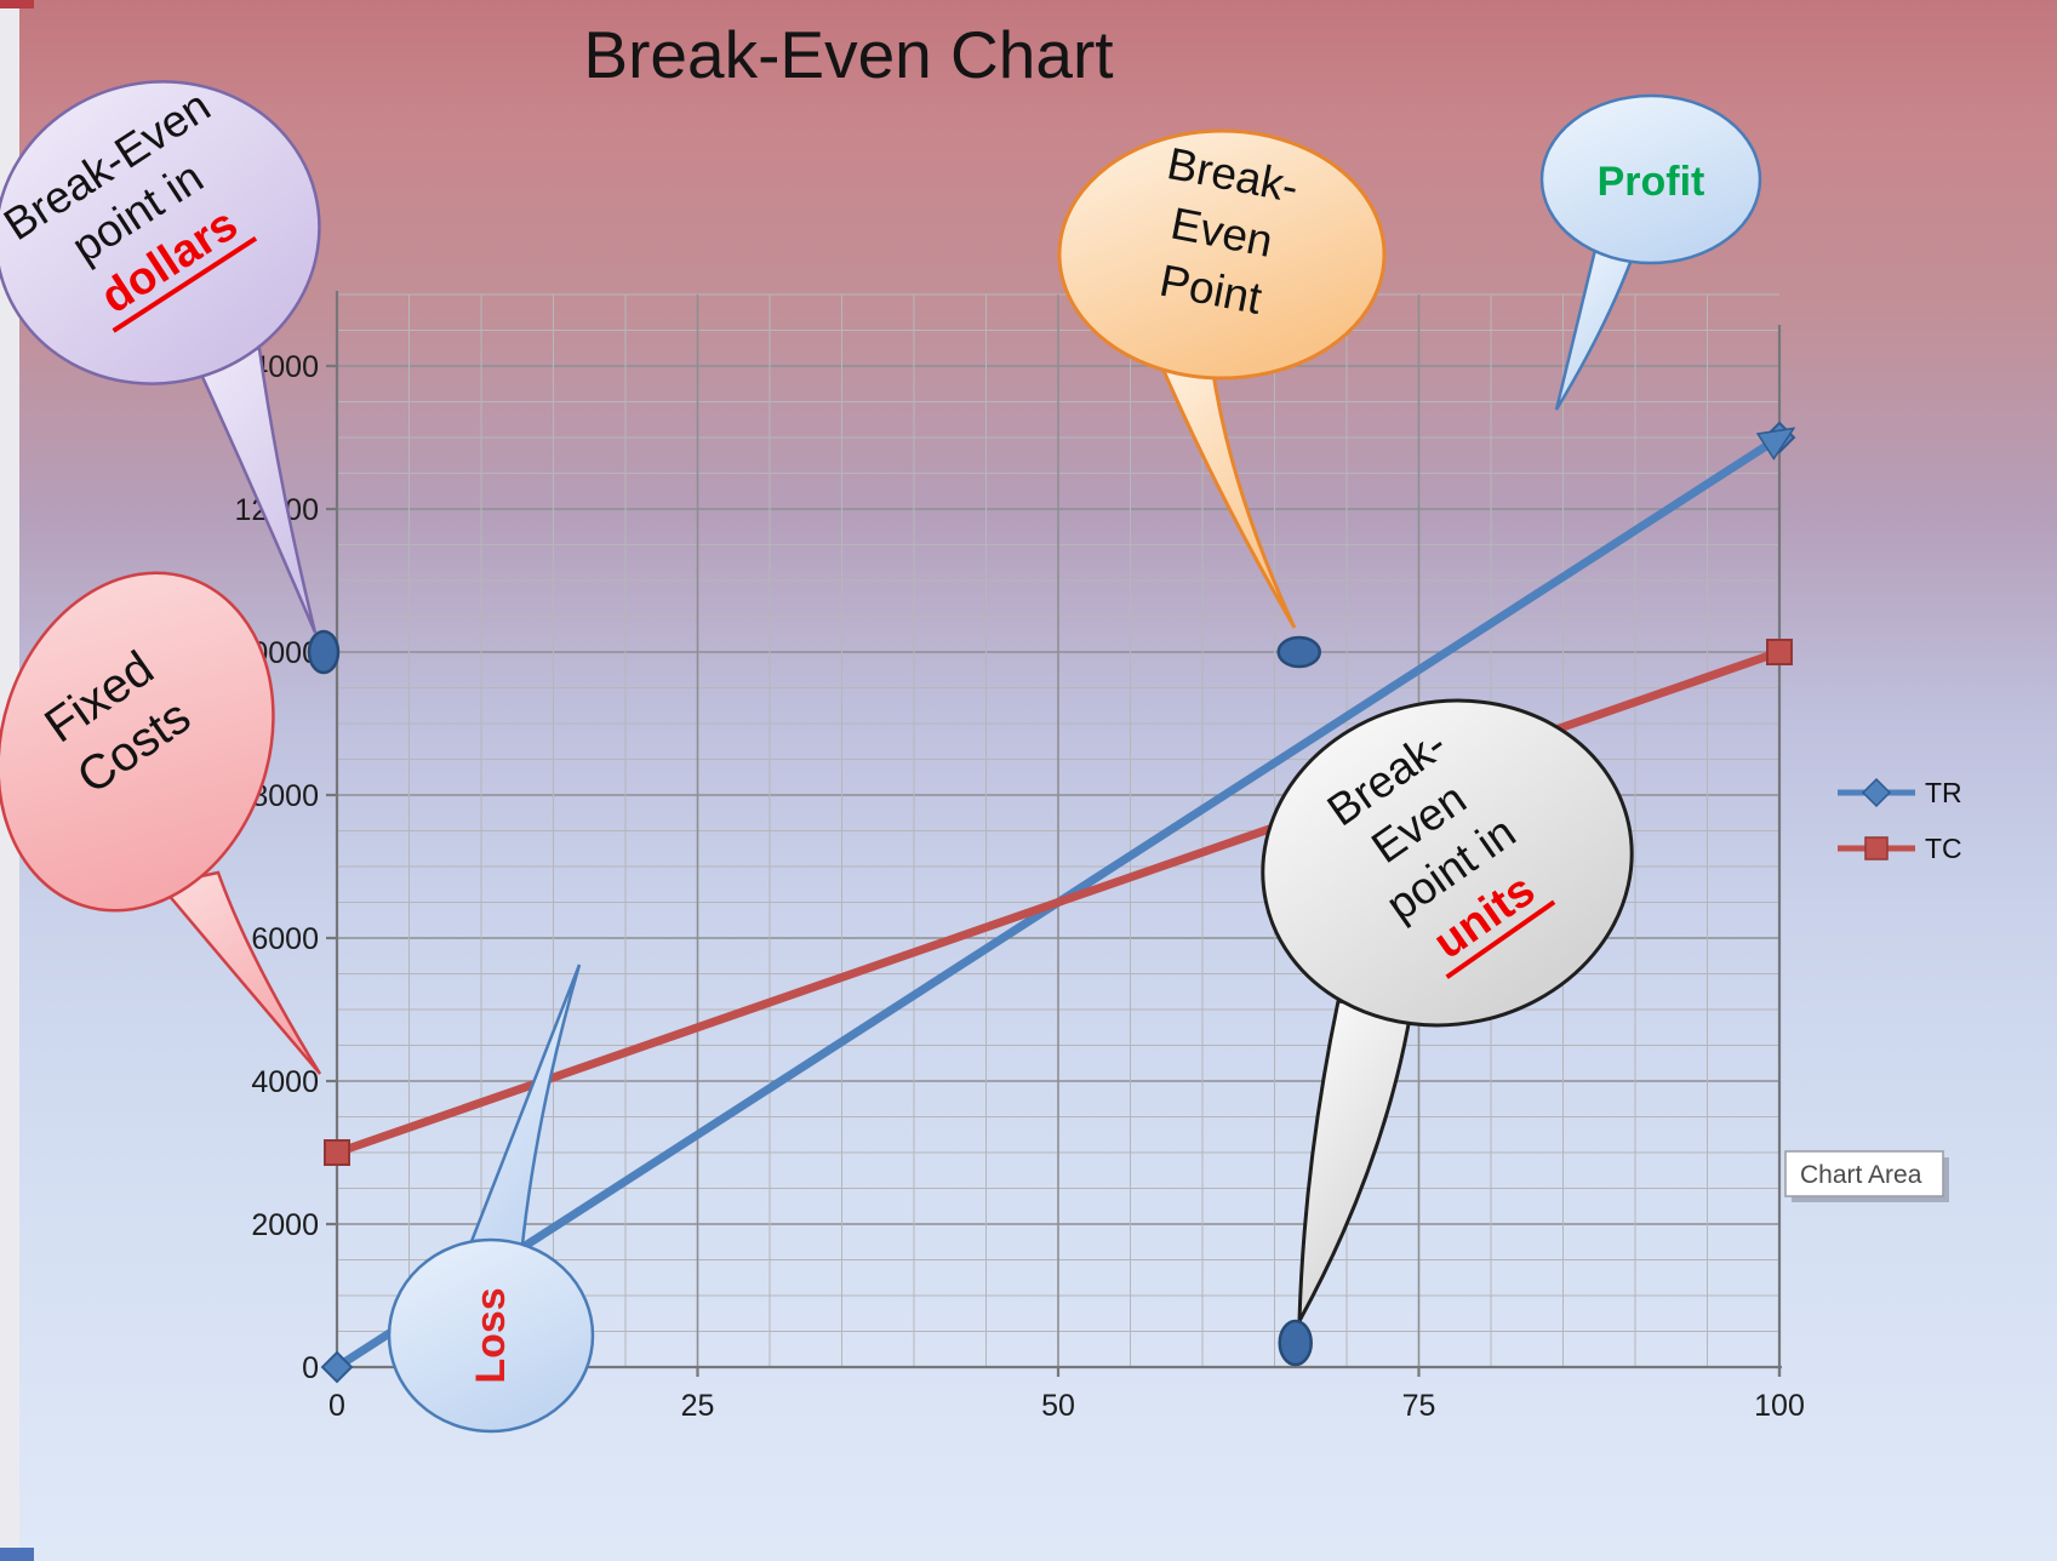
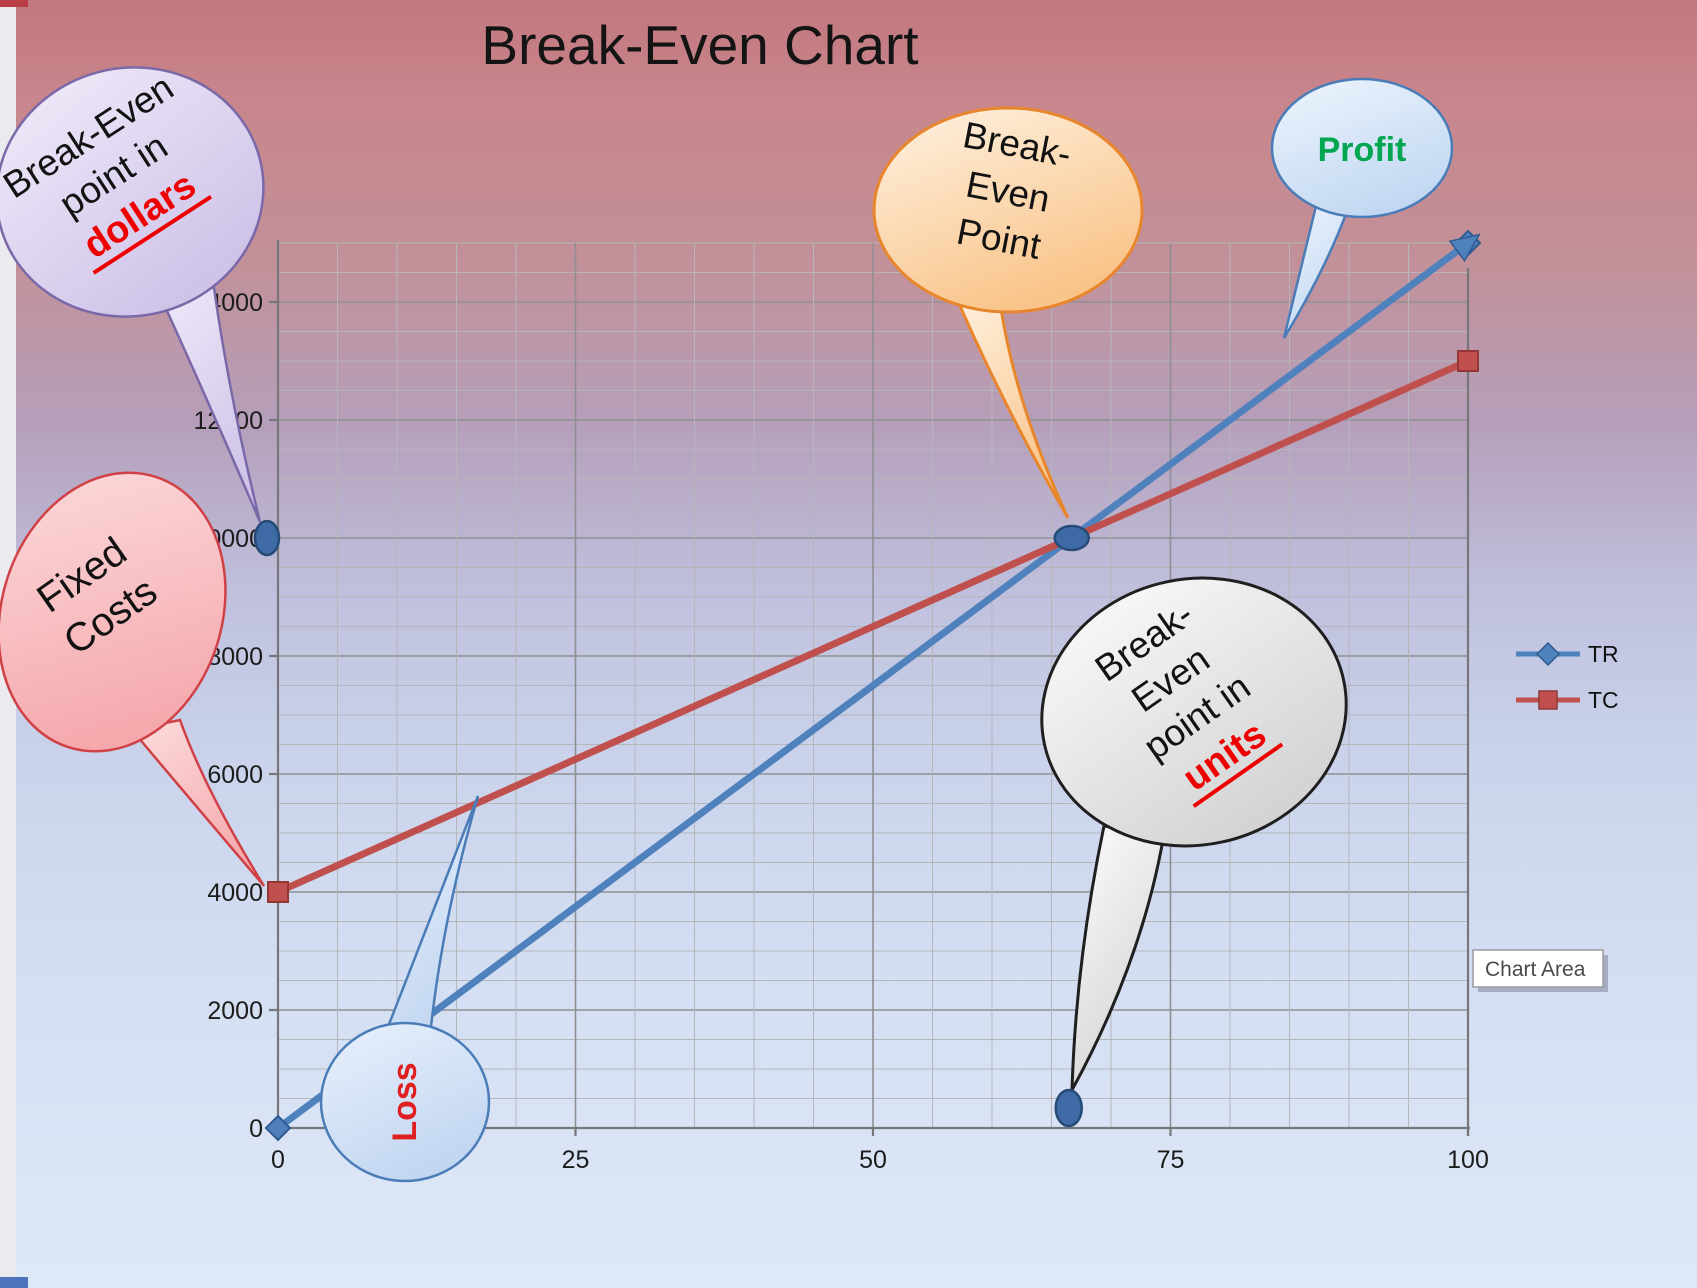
TC/0: 3000 -> 4000
TR/100: 13000 -> 15000
TC/100: 10000 -> 13000
